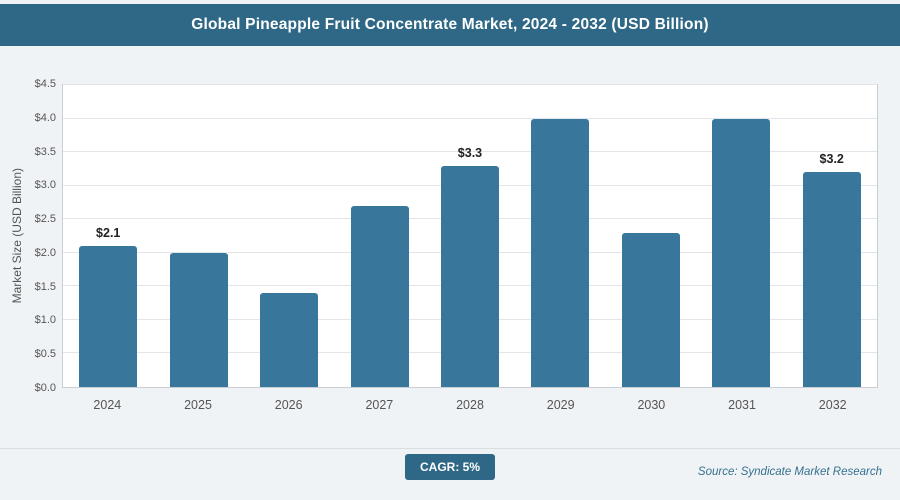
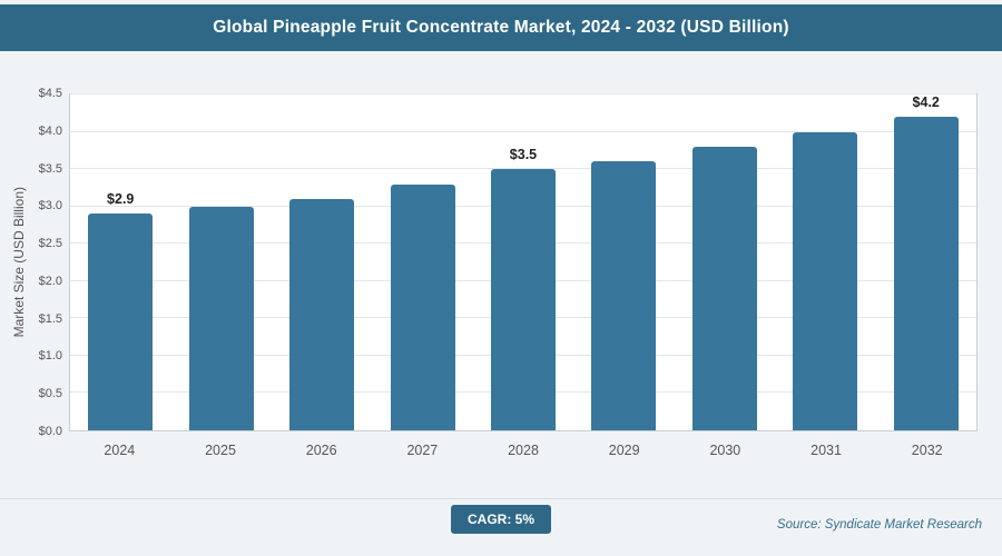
2024: $2.1 -> $2.9
2025: $2.0 -> $3.0
2026: $1.4 -> $3.1
2027: $2.7 -> $3.3
2028: $3.3 -> $3.5
2029: $4.0 -> $3.6
2030: $2.3 -> $3.8
2032: $3.2 -> $4.2
